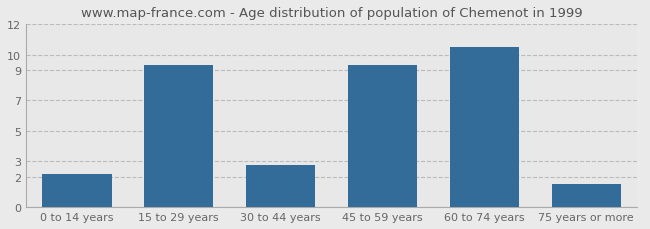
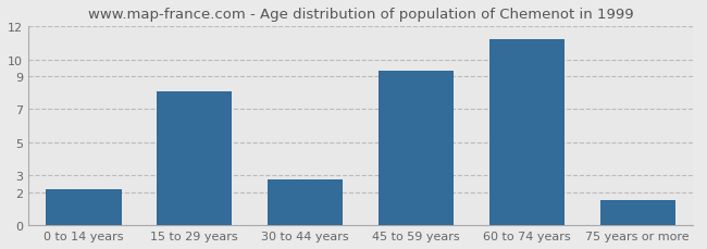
15 to 29 years: 9.3 -> 8.1
60 to 74 years: 10.5 -> 11.2
